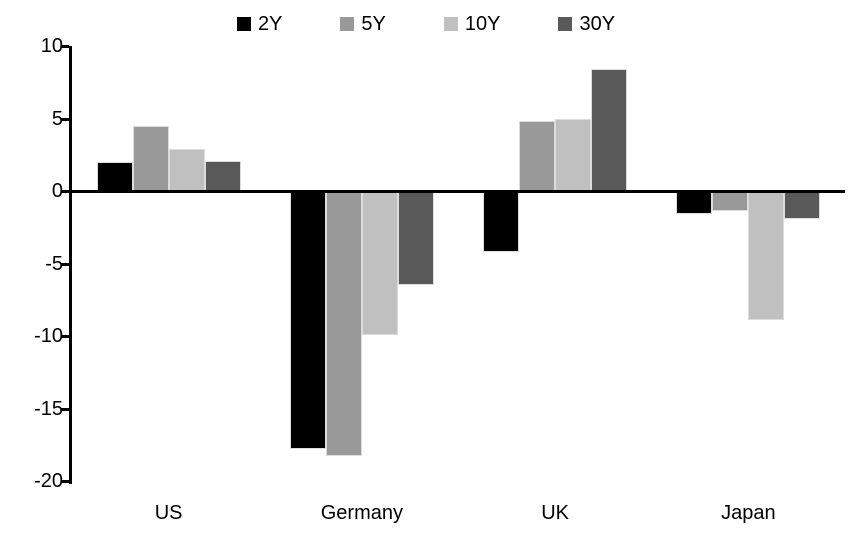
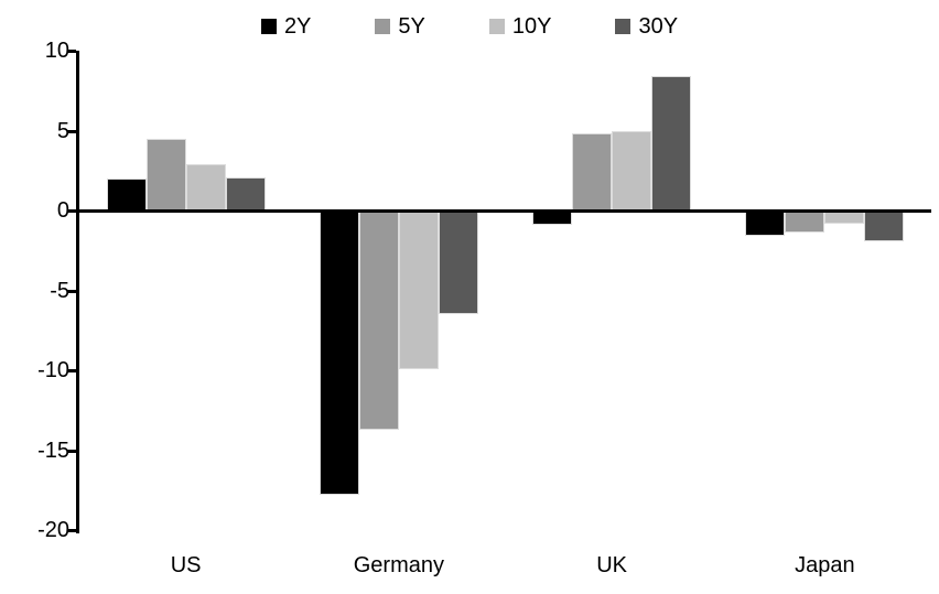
5Y/Germany: -18.3 -> -13.7
2Y/UK: -4.2 -> -0.9
10Y/Japan: -8.9 -> -0.8
